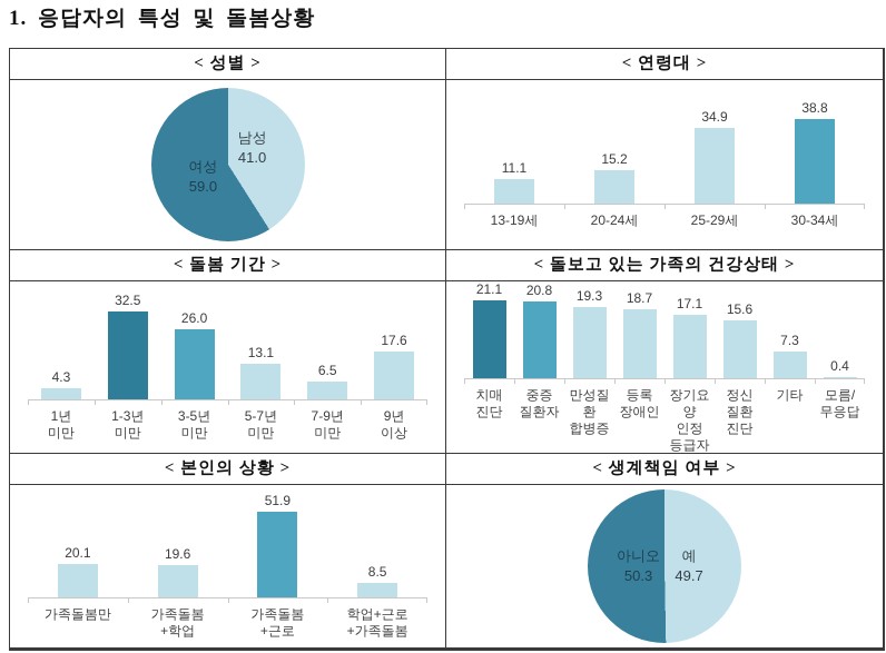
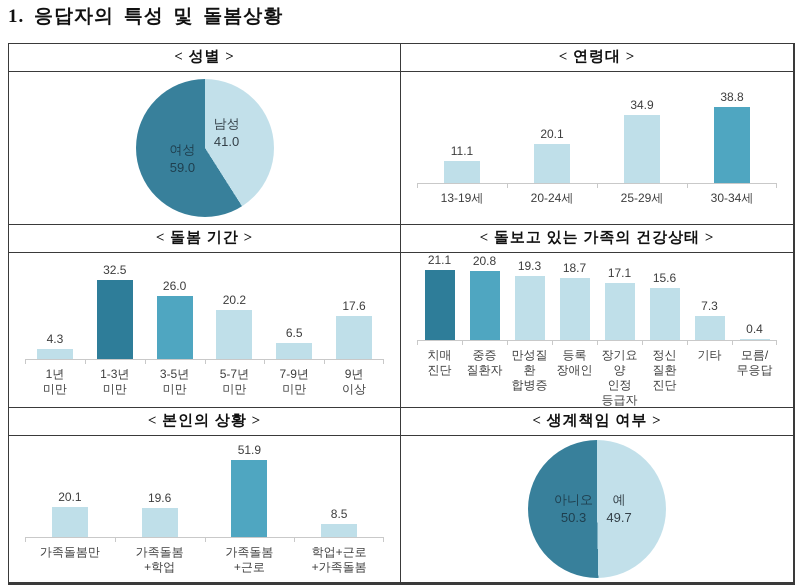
< 연령대 >/20-24세: 15.2 -> 20.1
< 돌봄 기간 >/5-7년 미만: 13.1 -> 20.2
